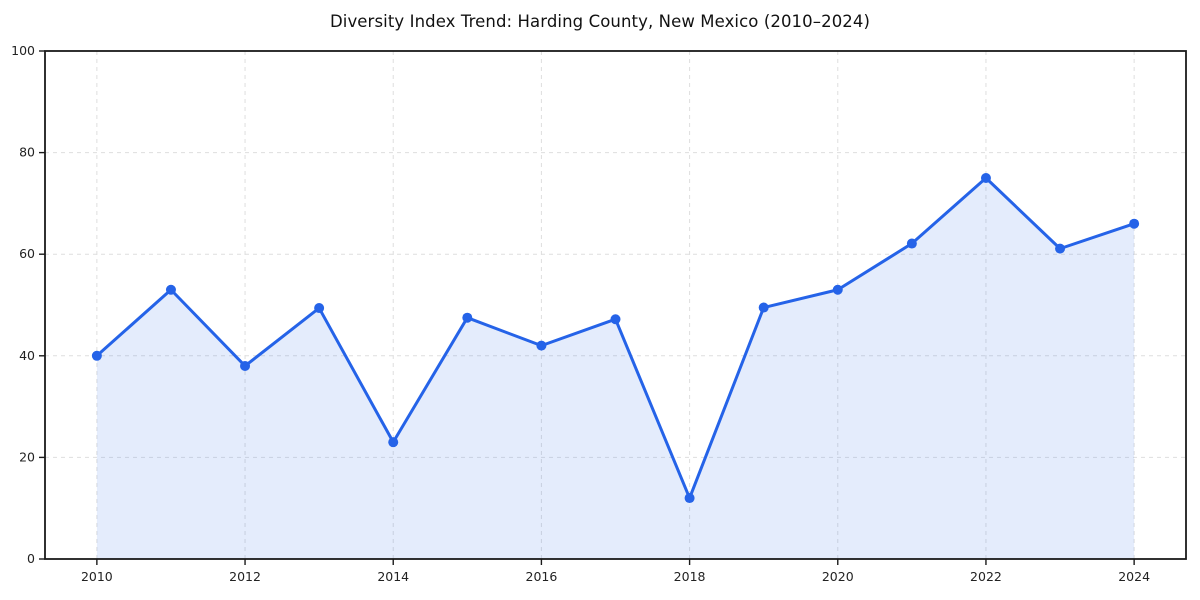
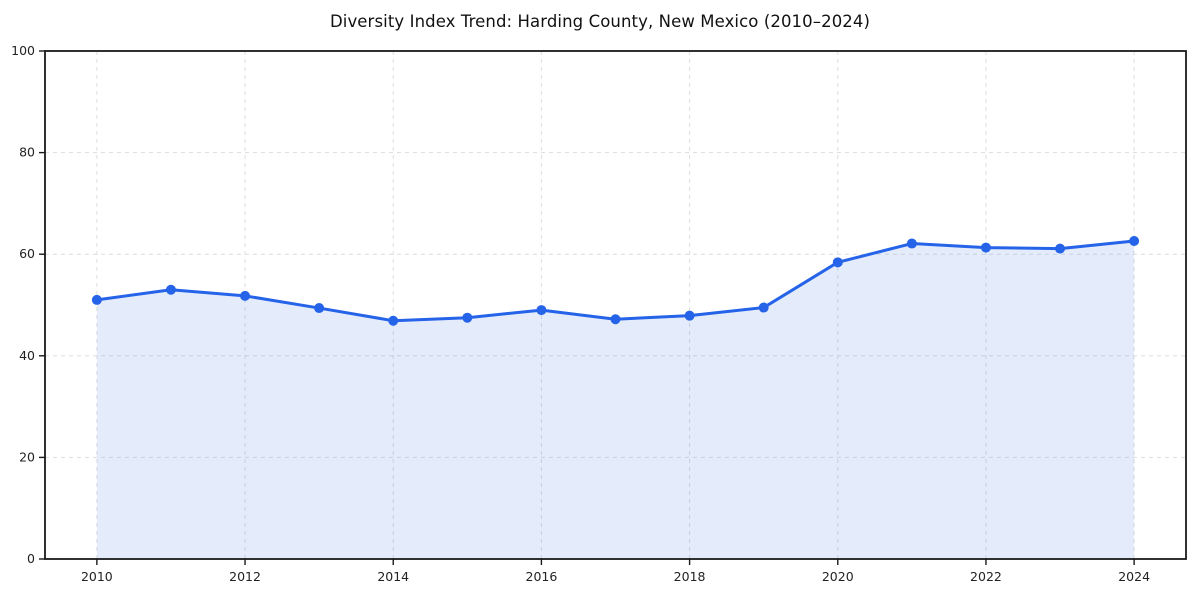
2010: 40 -> 51
2012: 38 -> 52
2014: 23 -> 47
2016: 42 -> 49
2018: 12 -> 48
2020: 53 -> 58
2022: 75 -> 61
2024: 66 -> 63
